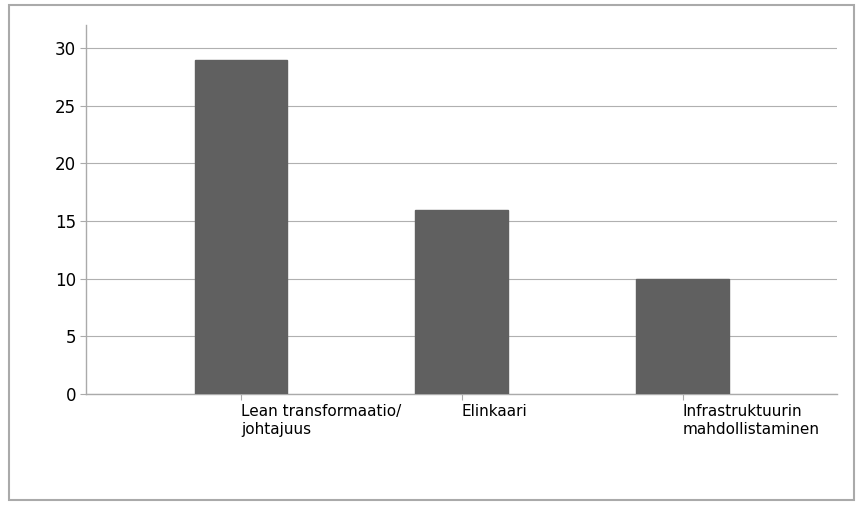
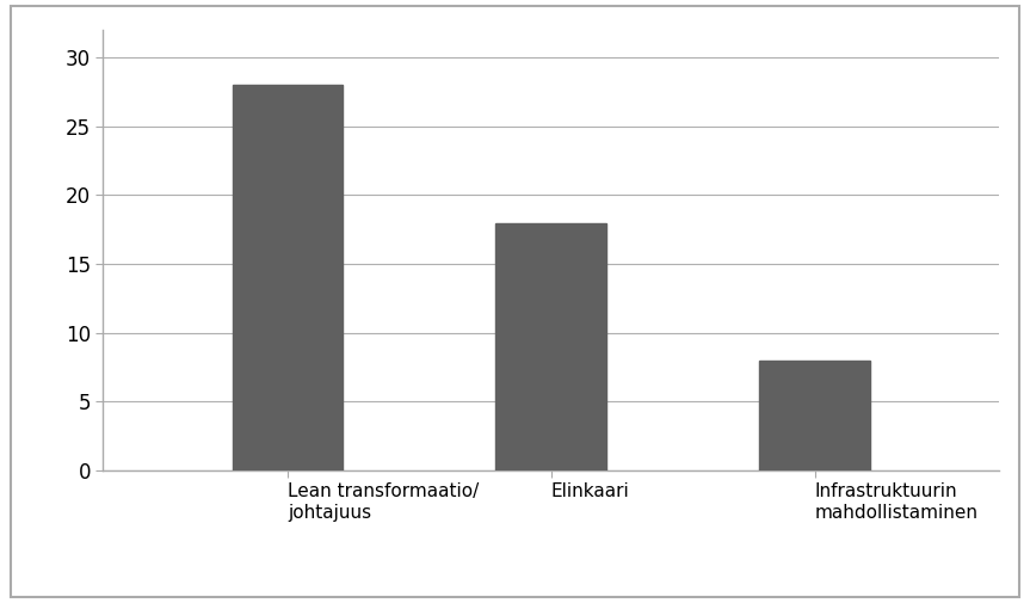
Lean transformaatio/ johtajuus: 29 -> 28
Elinkaari: 16 -> 18
Infrastruktuurin mahdollistaminen: 10 -> 8
